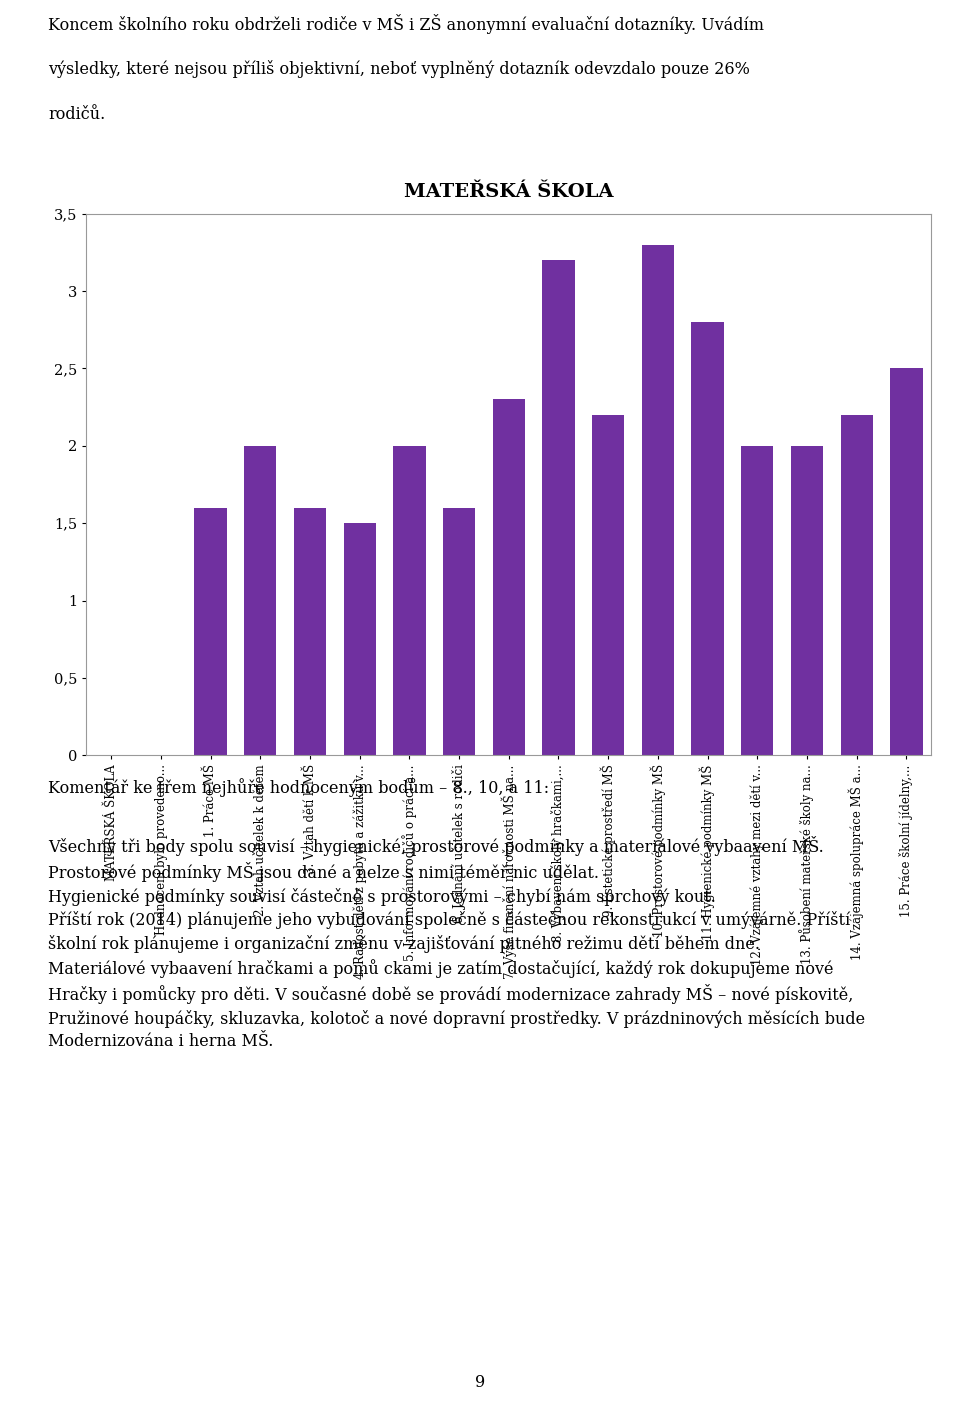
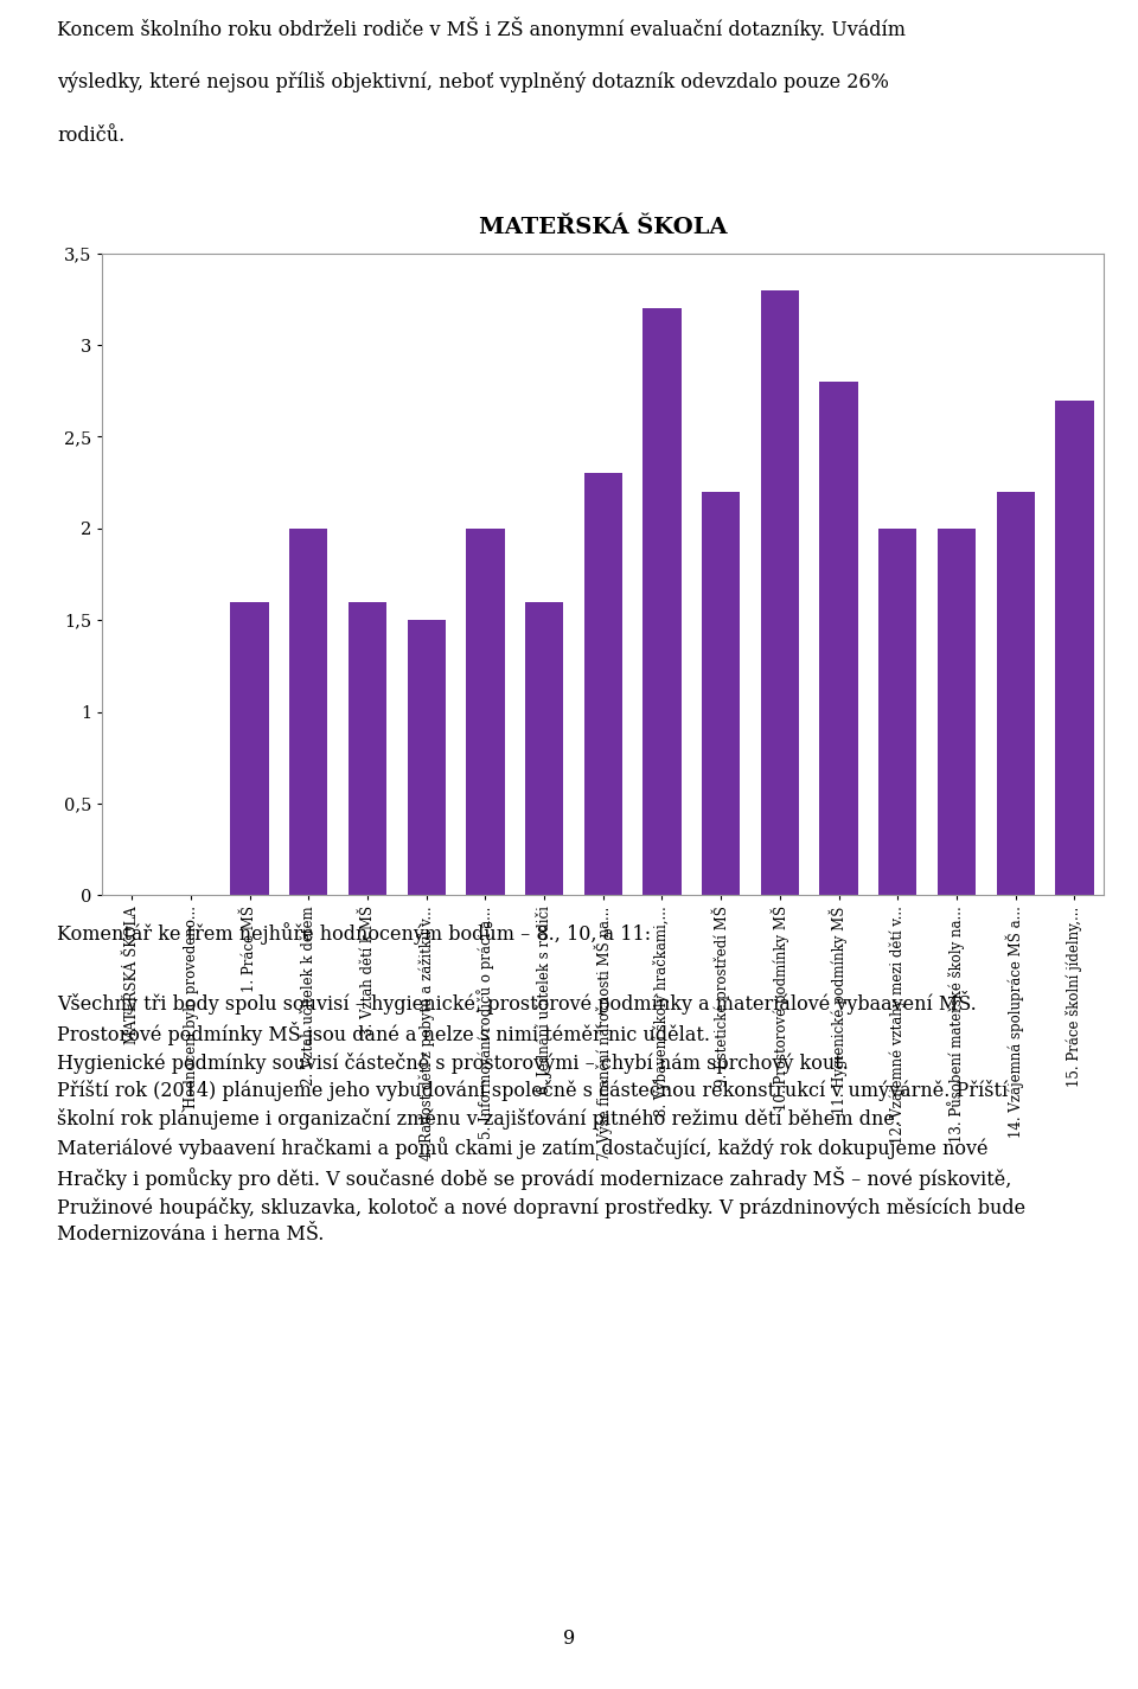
15. Práce školní jídelny,...: 2,5 -> 2,7
